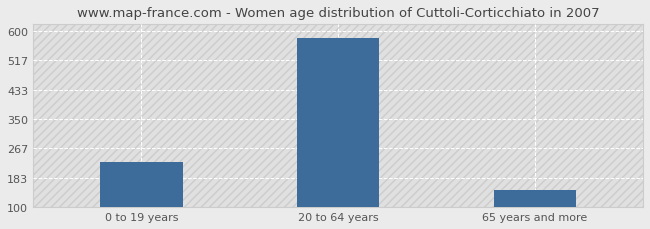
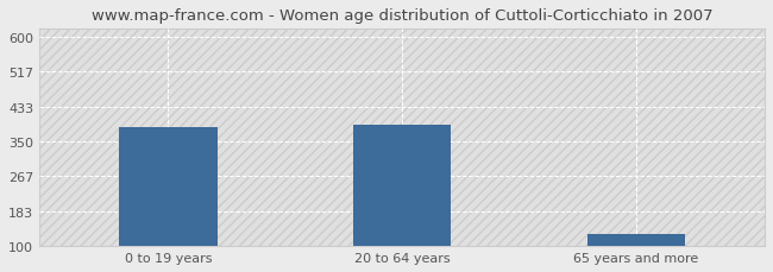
0 to 19 years: 228 -> 385
20 to 64 years: 578 -> 390
65 years and more: 148 -> 130
